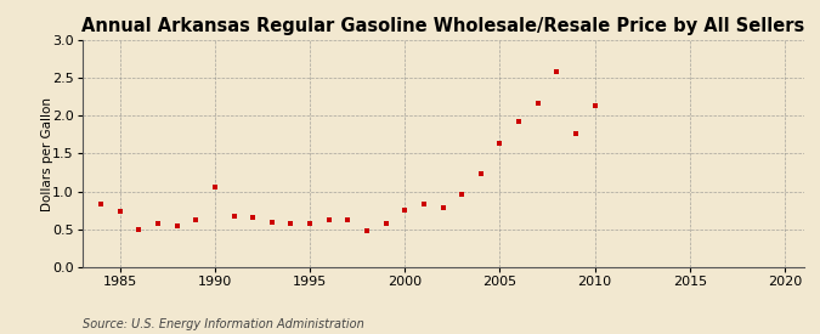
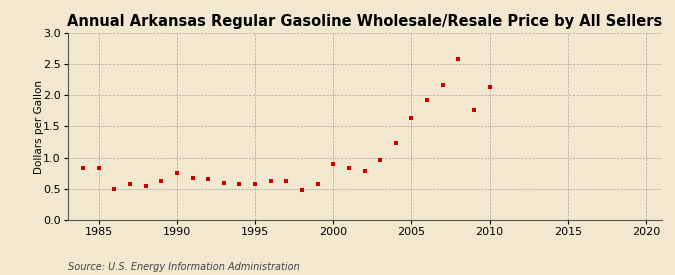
1985: 0.74 -> 0.84
1990: 1.06 -> 0.76
2000: 0.76 -> 0.90
